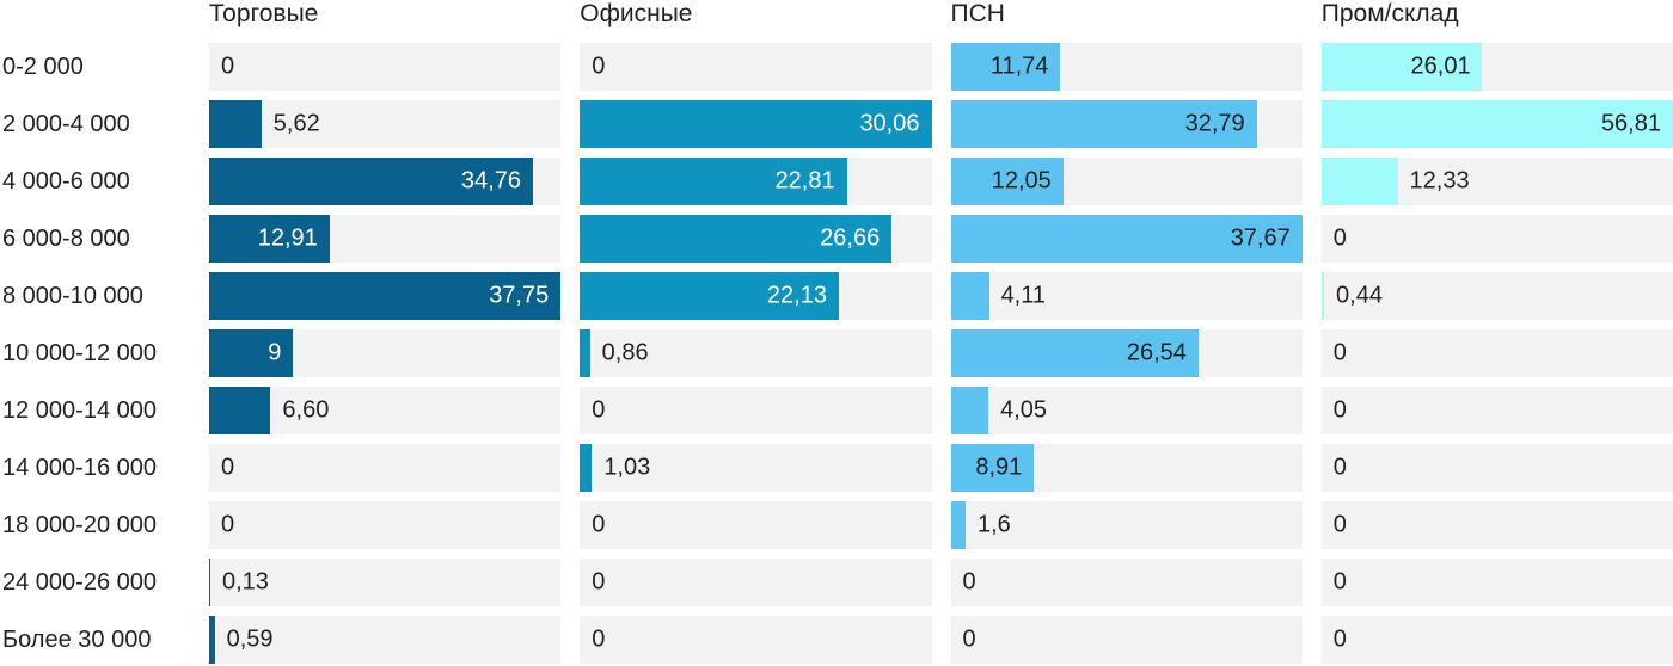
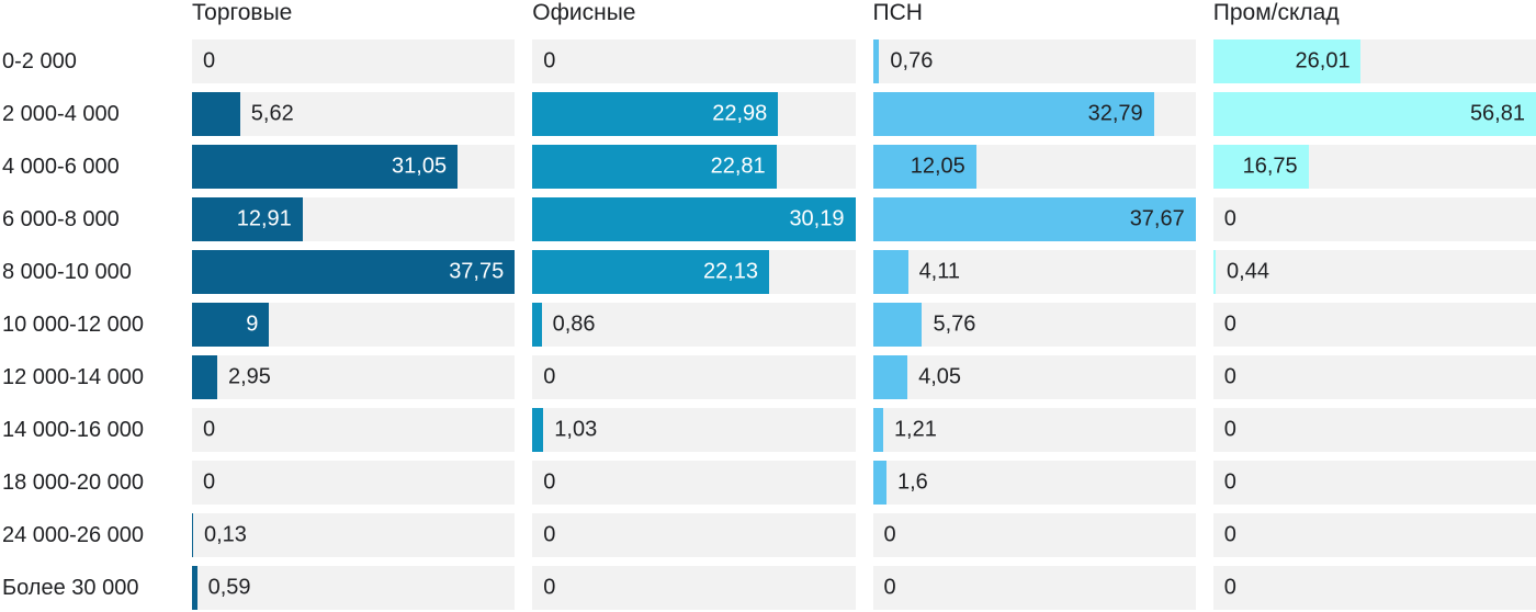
ПСН/0-2 000: 11,74 -> 0,76
Офисные/2 000-4 000: 30,06 -> 22,98
Торговые/4 000-6 000: 34,76 -> 31,05
Пром/склад/4 000-6 000: 12,33 -> 16,75
Офисные/6 000-8 000: 26,66 -> 30,19
ПСН/10 000-12 000: 26,54 -> 5,76
Торговые/12 000-14 000: 6,60 -> 2,95
ПСН/14 000-16 000: 8,91 -> 1,21
